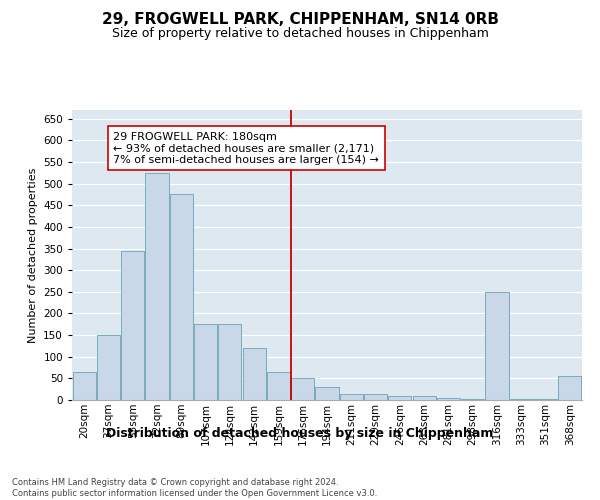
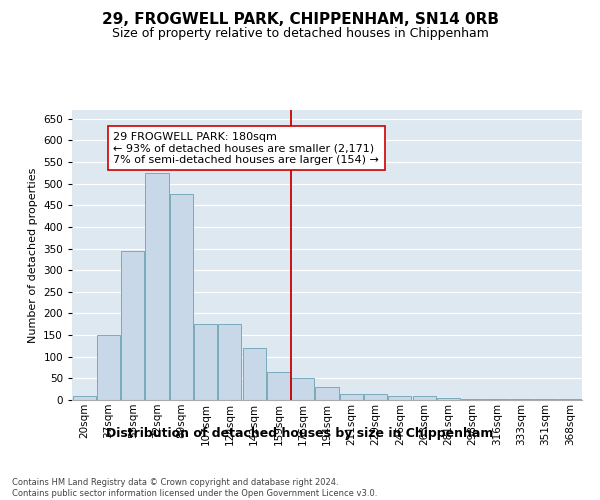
20sqm: 65 -> 10
316sqm: 250 -> 2
368sqm: 55 -> 2
